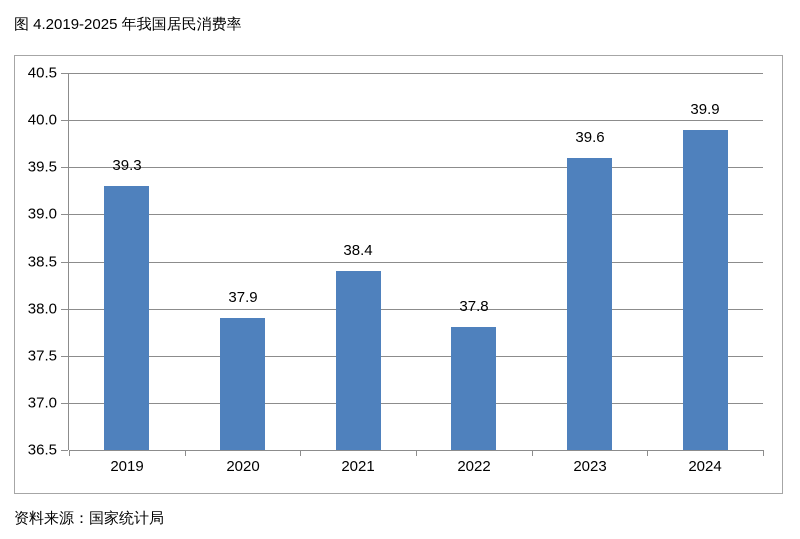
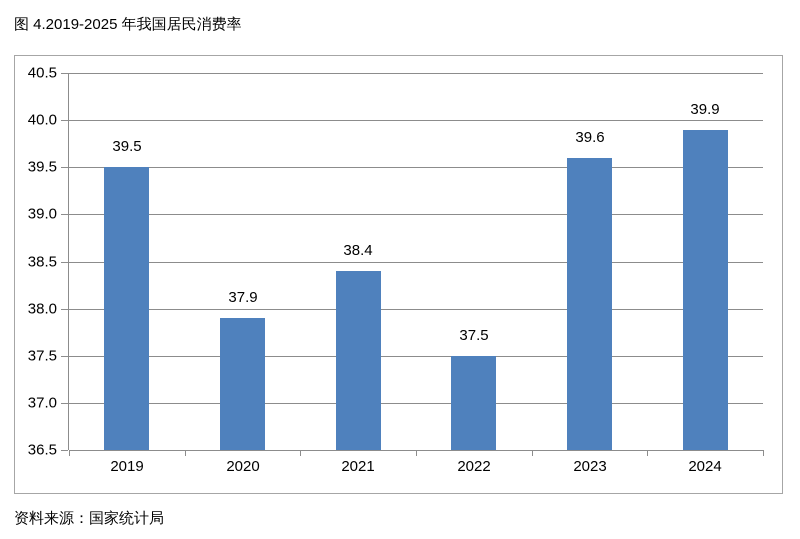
2019: 39.3 -> 39.5
2022: 37.8 -> 37.5
